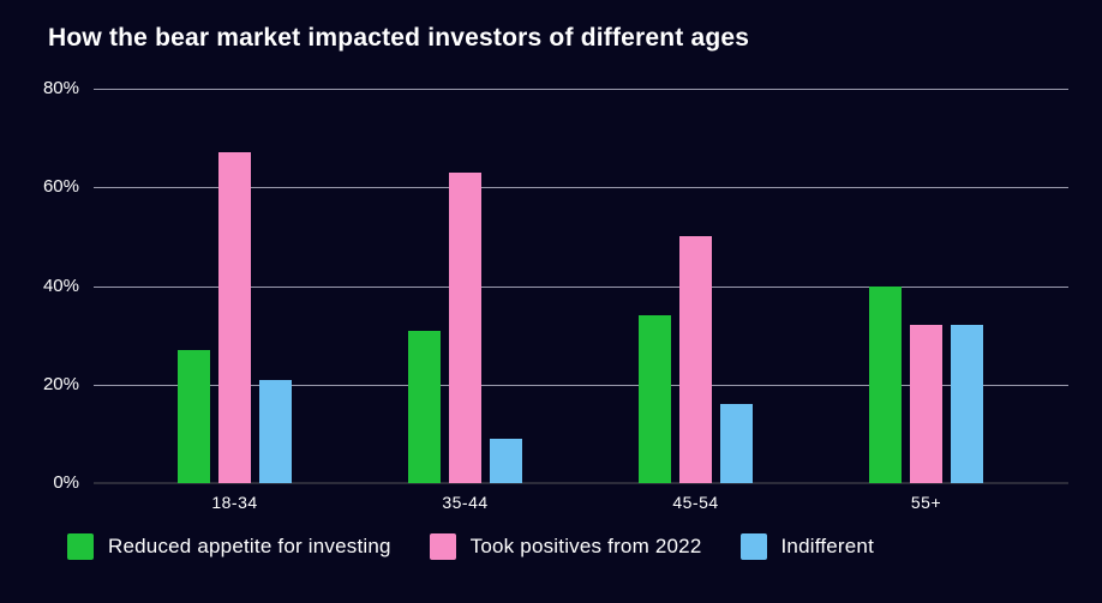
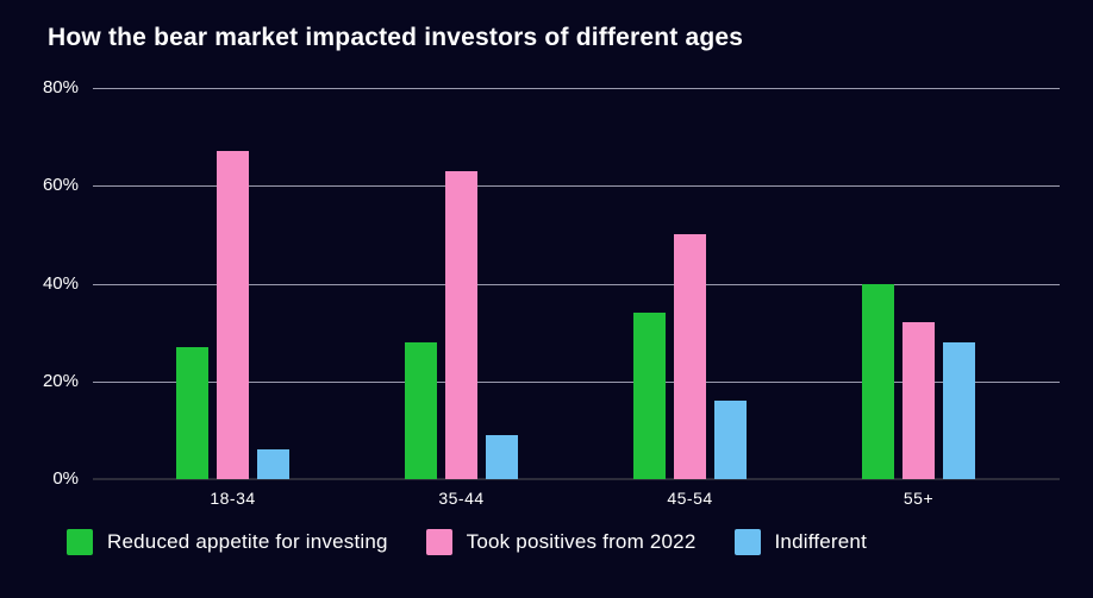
Indifferent/18-34: 21% -> 6%
Reduced appetite for investing/35-44: 31% -> 28%
Indifferent/55+: 32% -> 28%
